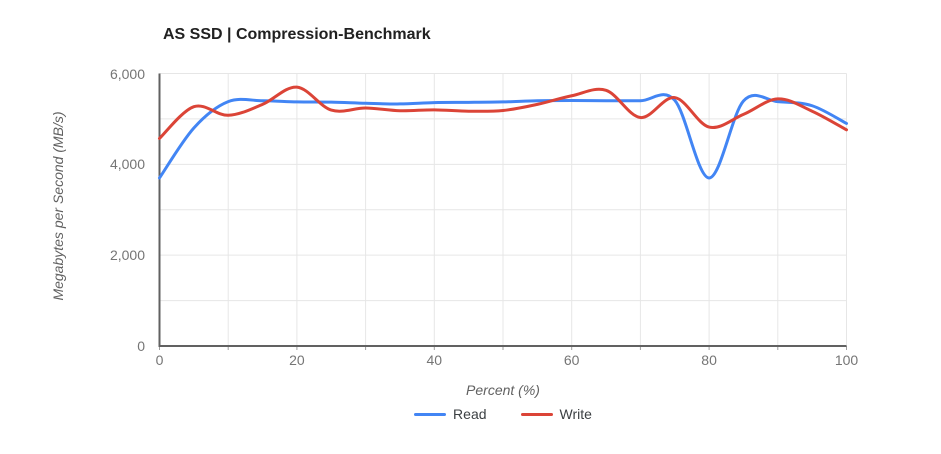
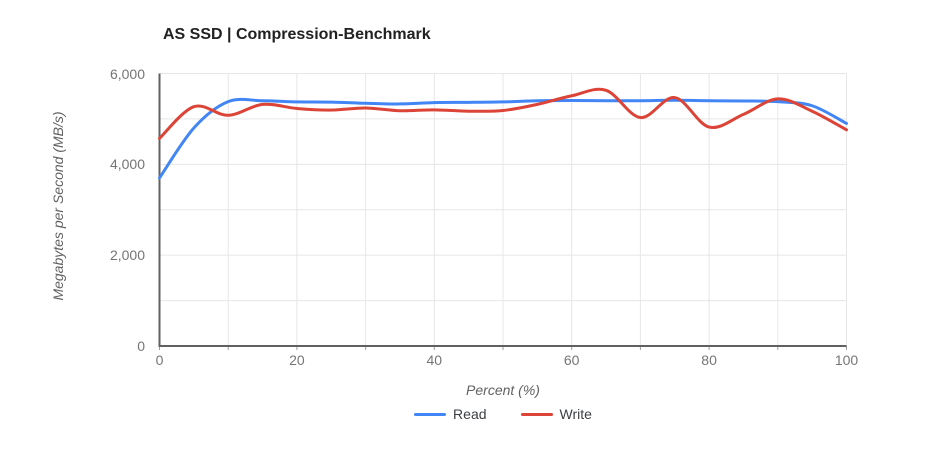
Write/20: 5700 -> 5200
Read/80: 3700 -> 5400
